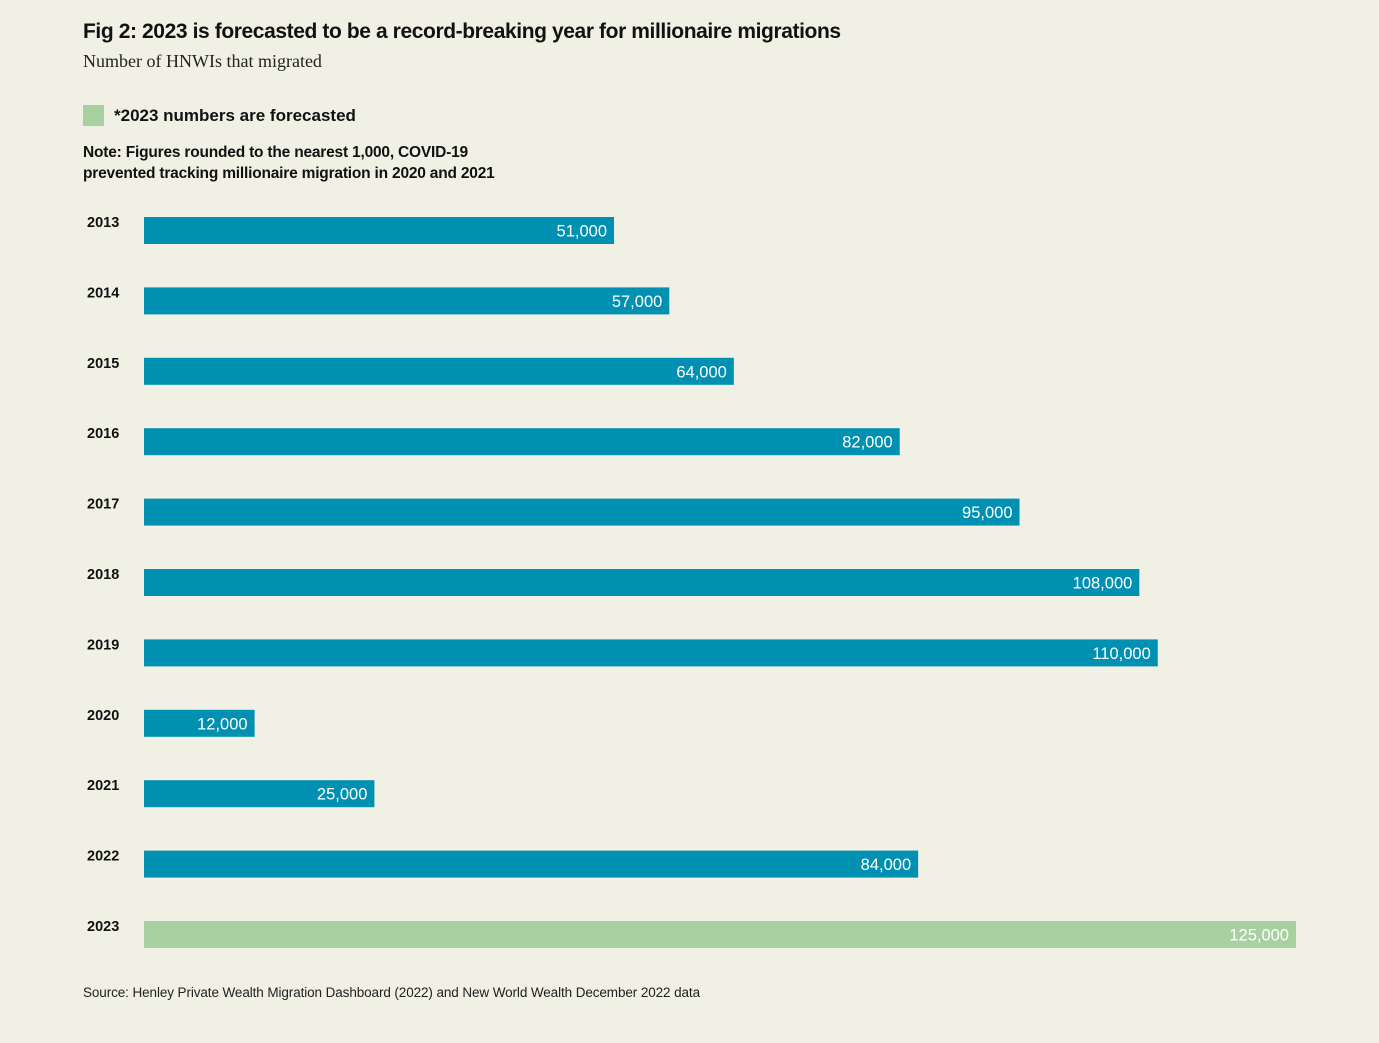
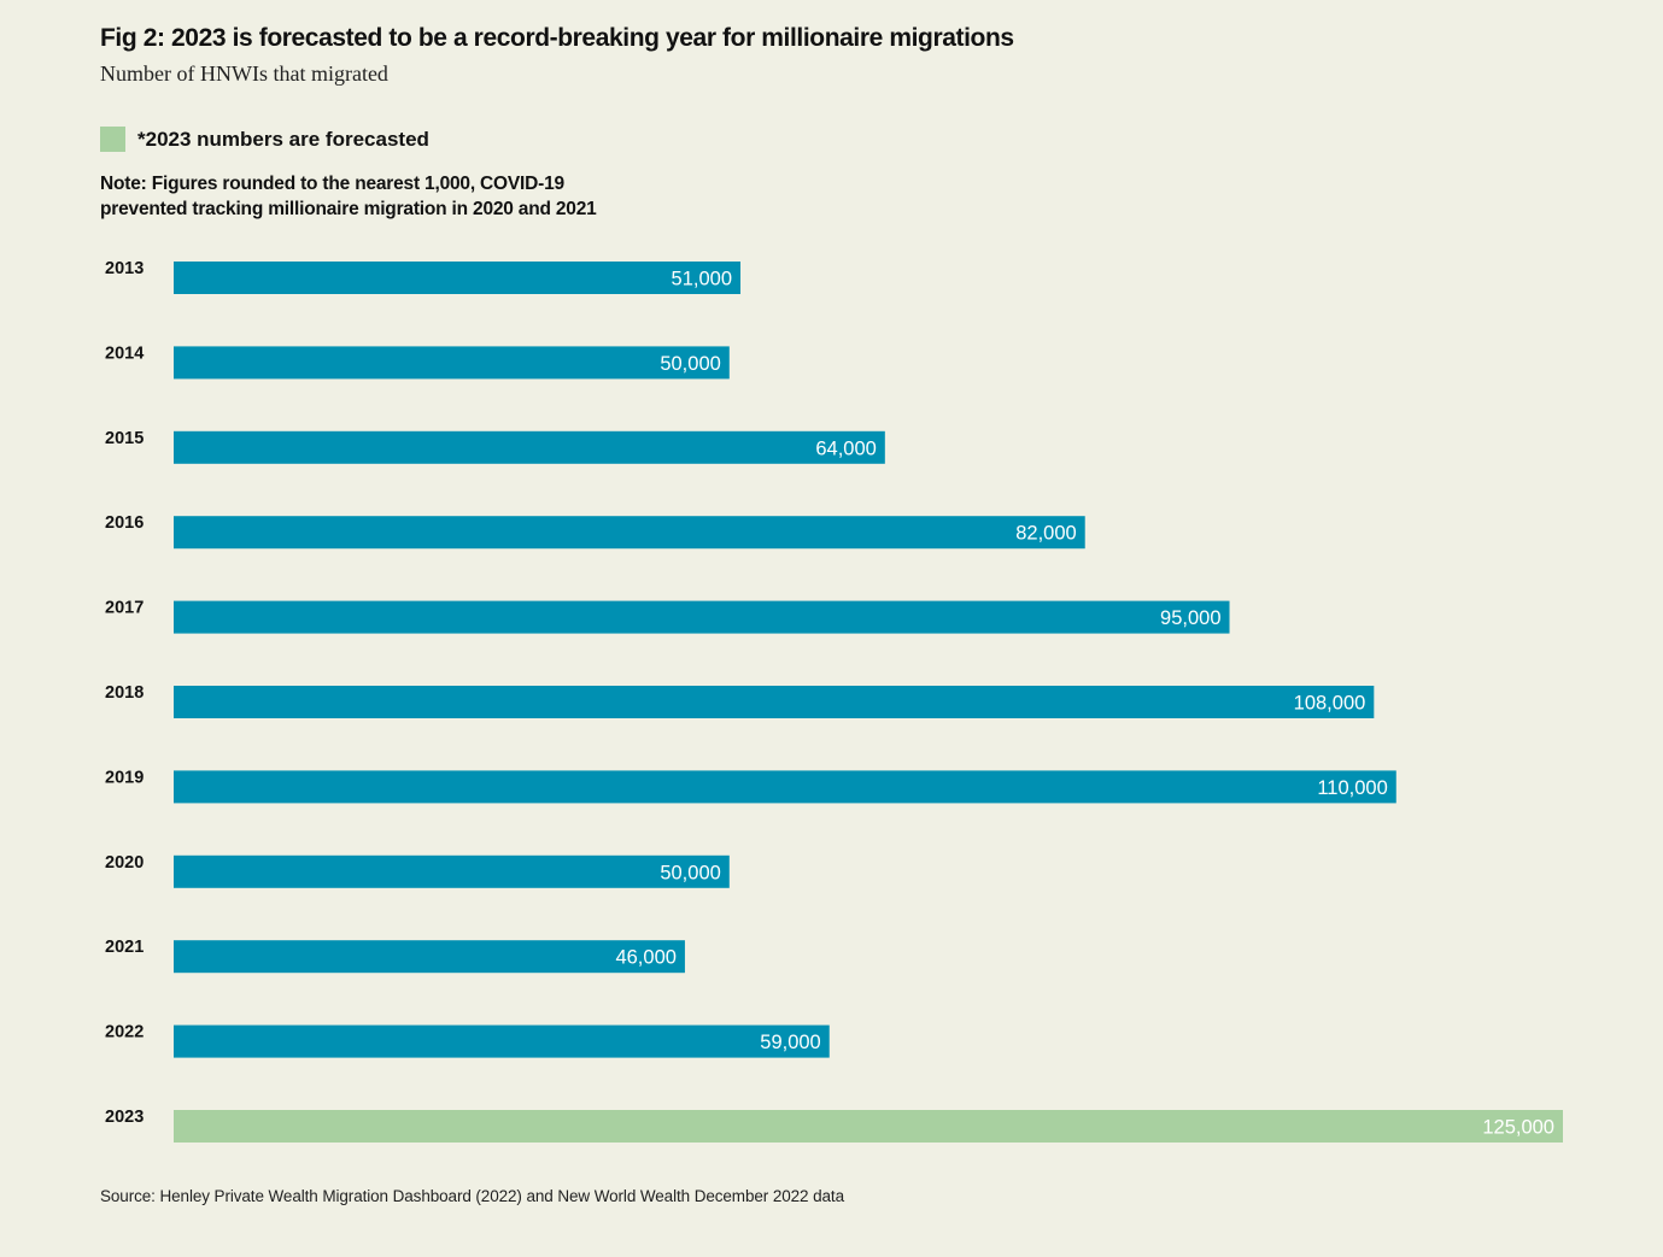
2014: 57,000 -> 50,000
2020: 12,000 -> 50,000
2021: 25,000 -> 46,000
2022: 84,000 -> 59,000
